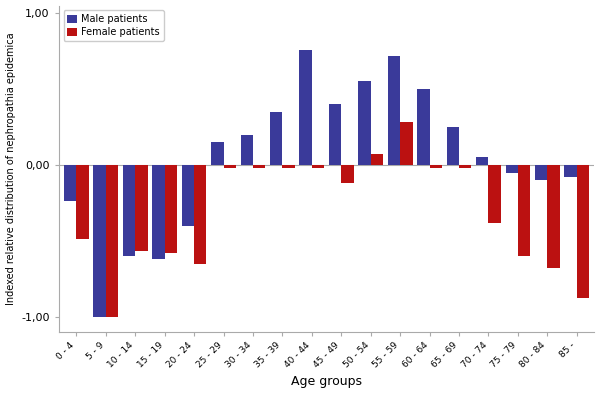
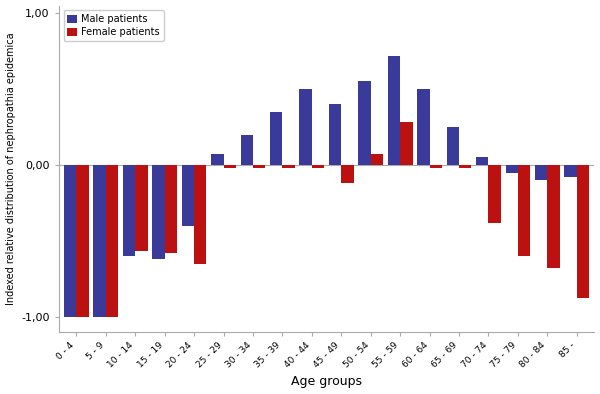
Male patients/0 - 4: -0,24 -> -1,00
Female patients/0 - 4: -0,49 -> -1,00
Male patients/25 - 29: 0,15 -> 0,07
Male patients/40 - 44: 0,76 -> 0,50
